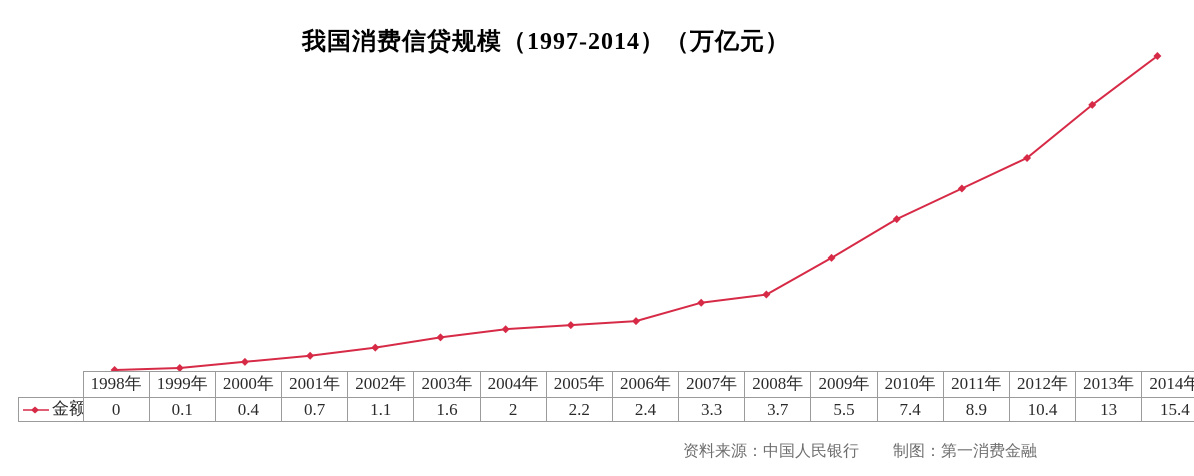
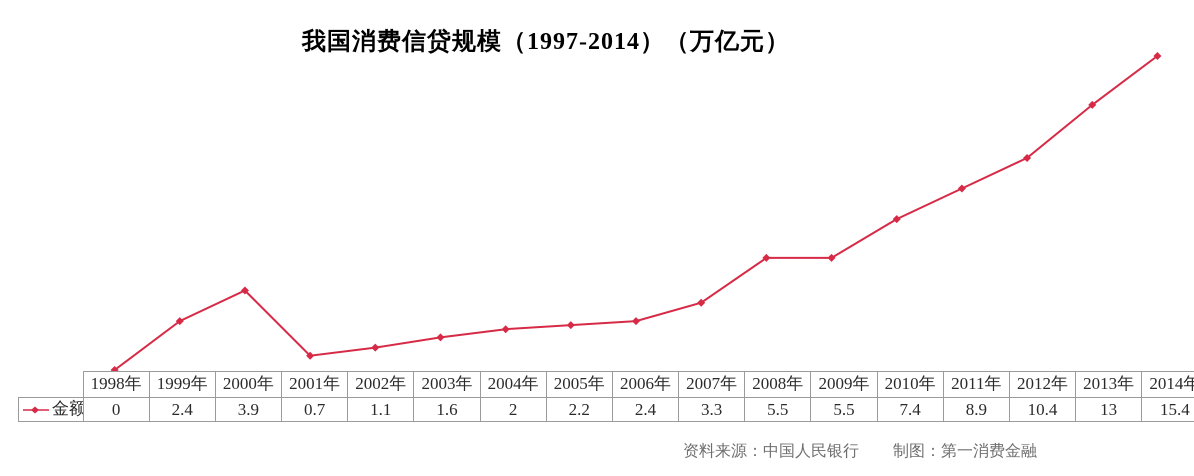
1999年: 0.1 -> 2.4
2000年: 0.4 -> 3.9
2008年: 3.7 -> 5.5
